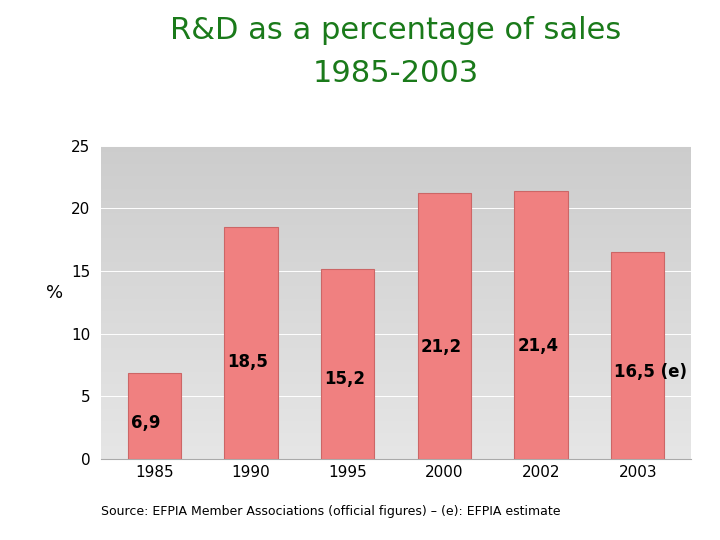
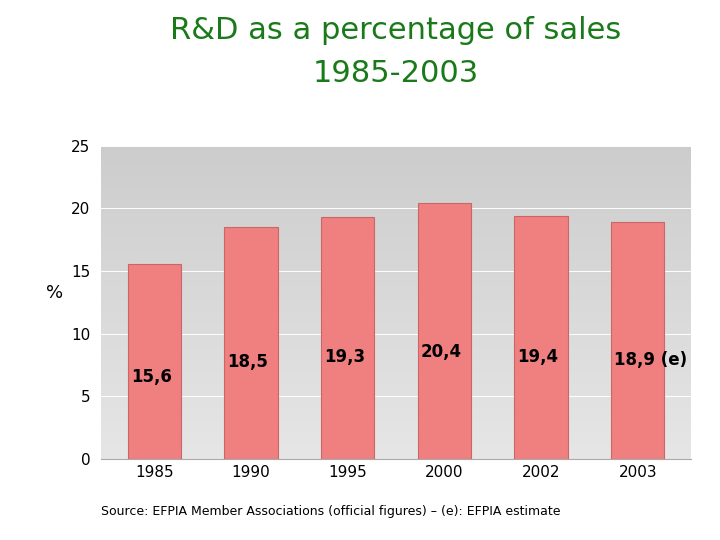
1985: 6,9 -> 15,6
1995: 15,2 -> 19,3
2000: 21,2 -> 20,4
2002: 21,4 -> 19,4
2003: 16,5 -> 18,9
